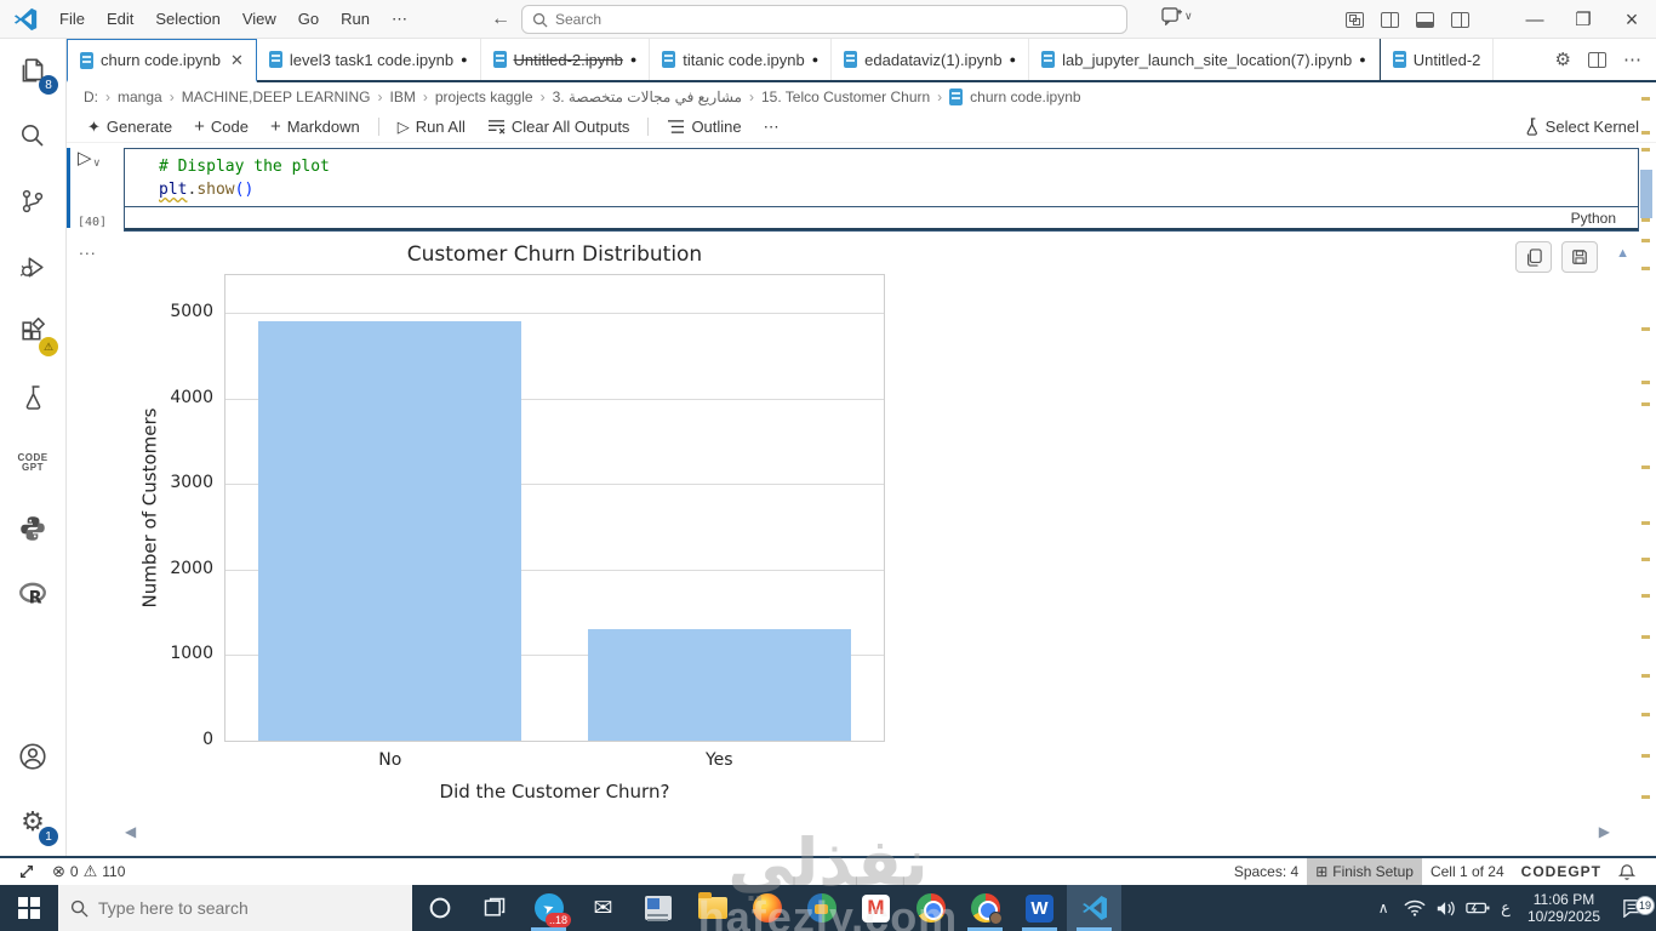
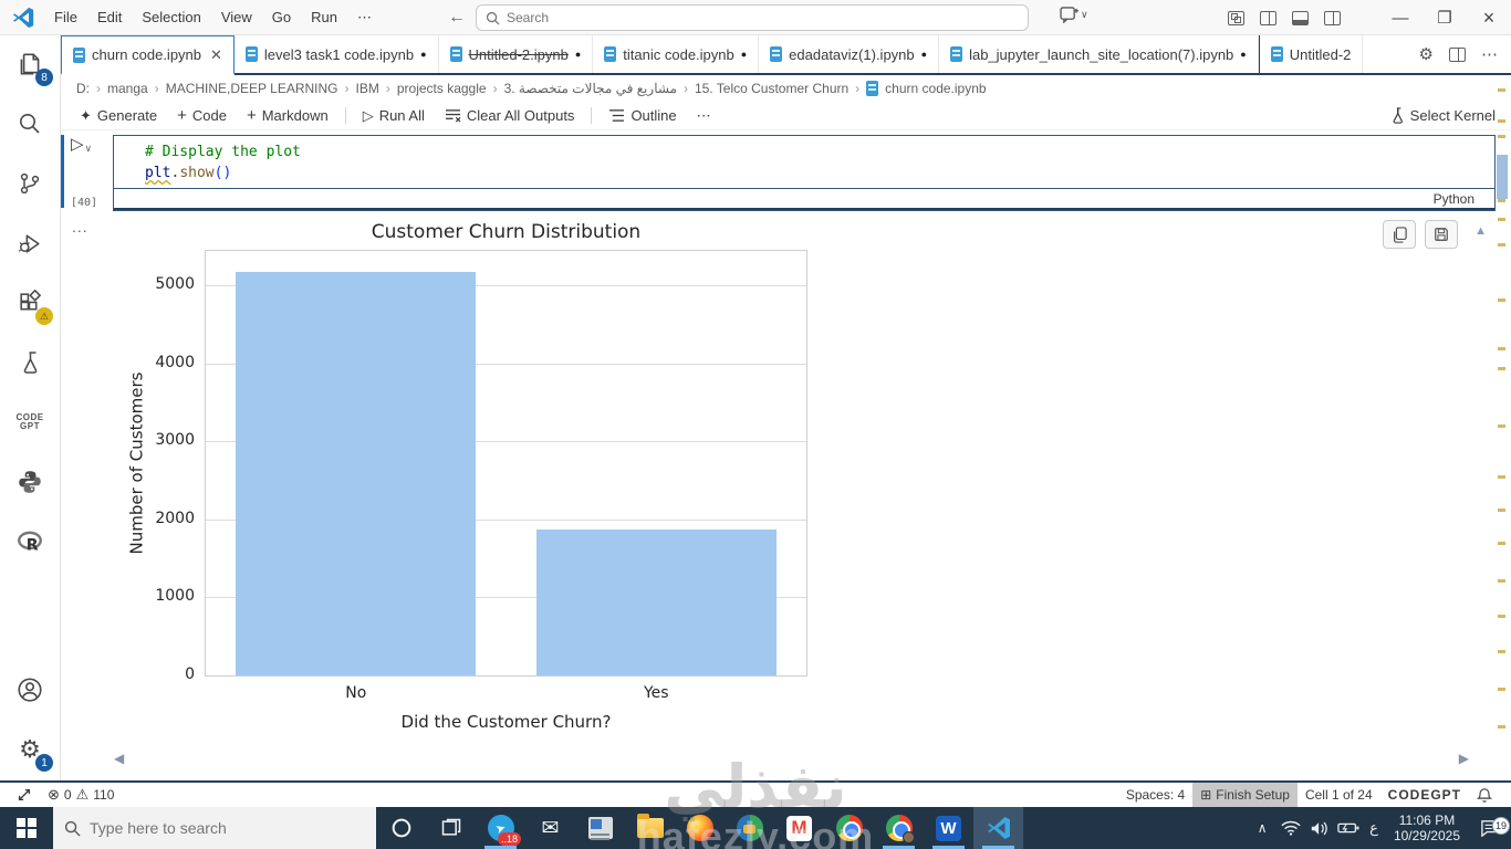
No: 4900 -> 5200
Yes: 1300 -> 1900
